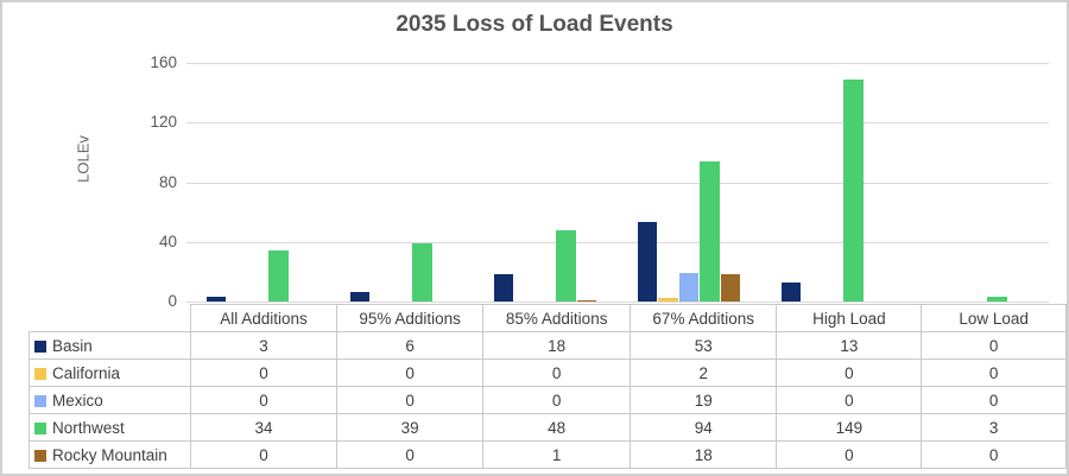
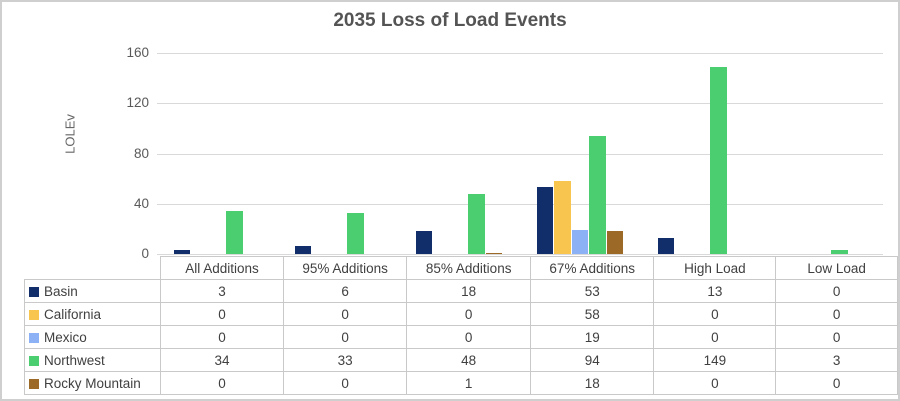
Northwest/95% Additions: 39 -> 33
California/67% Additions: 2 -> 58
